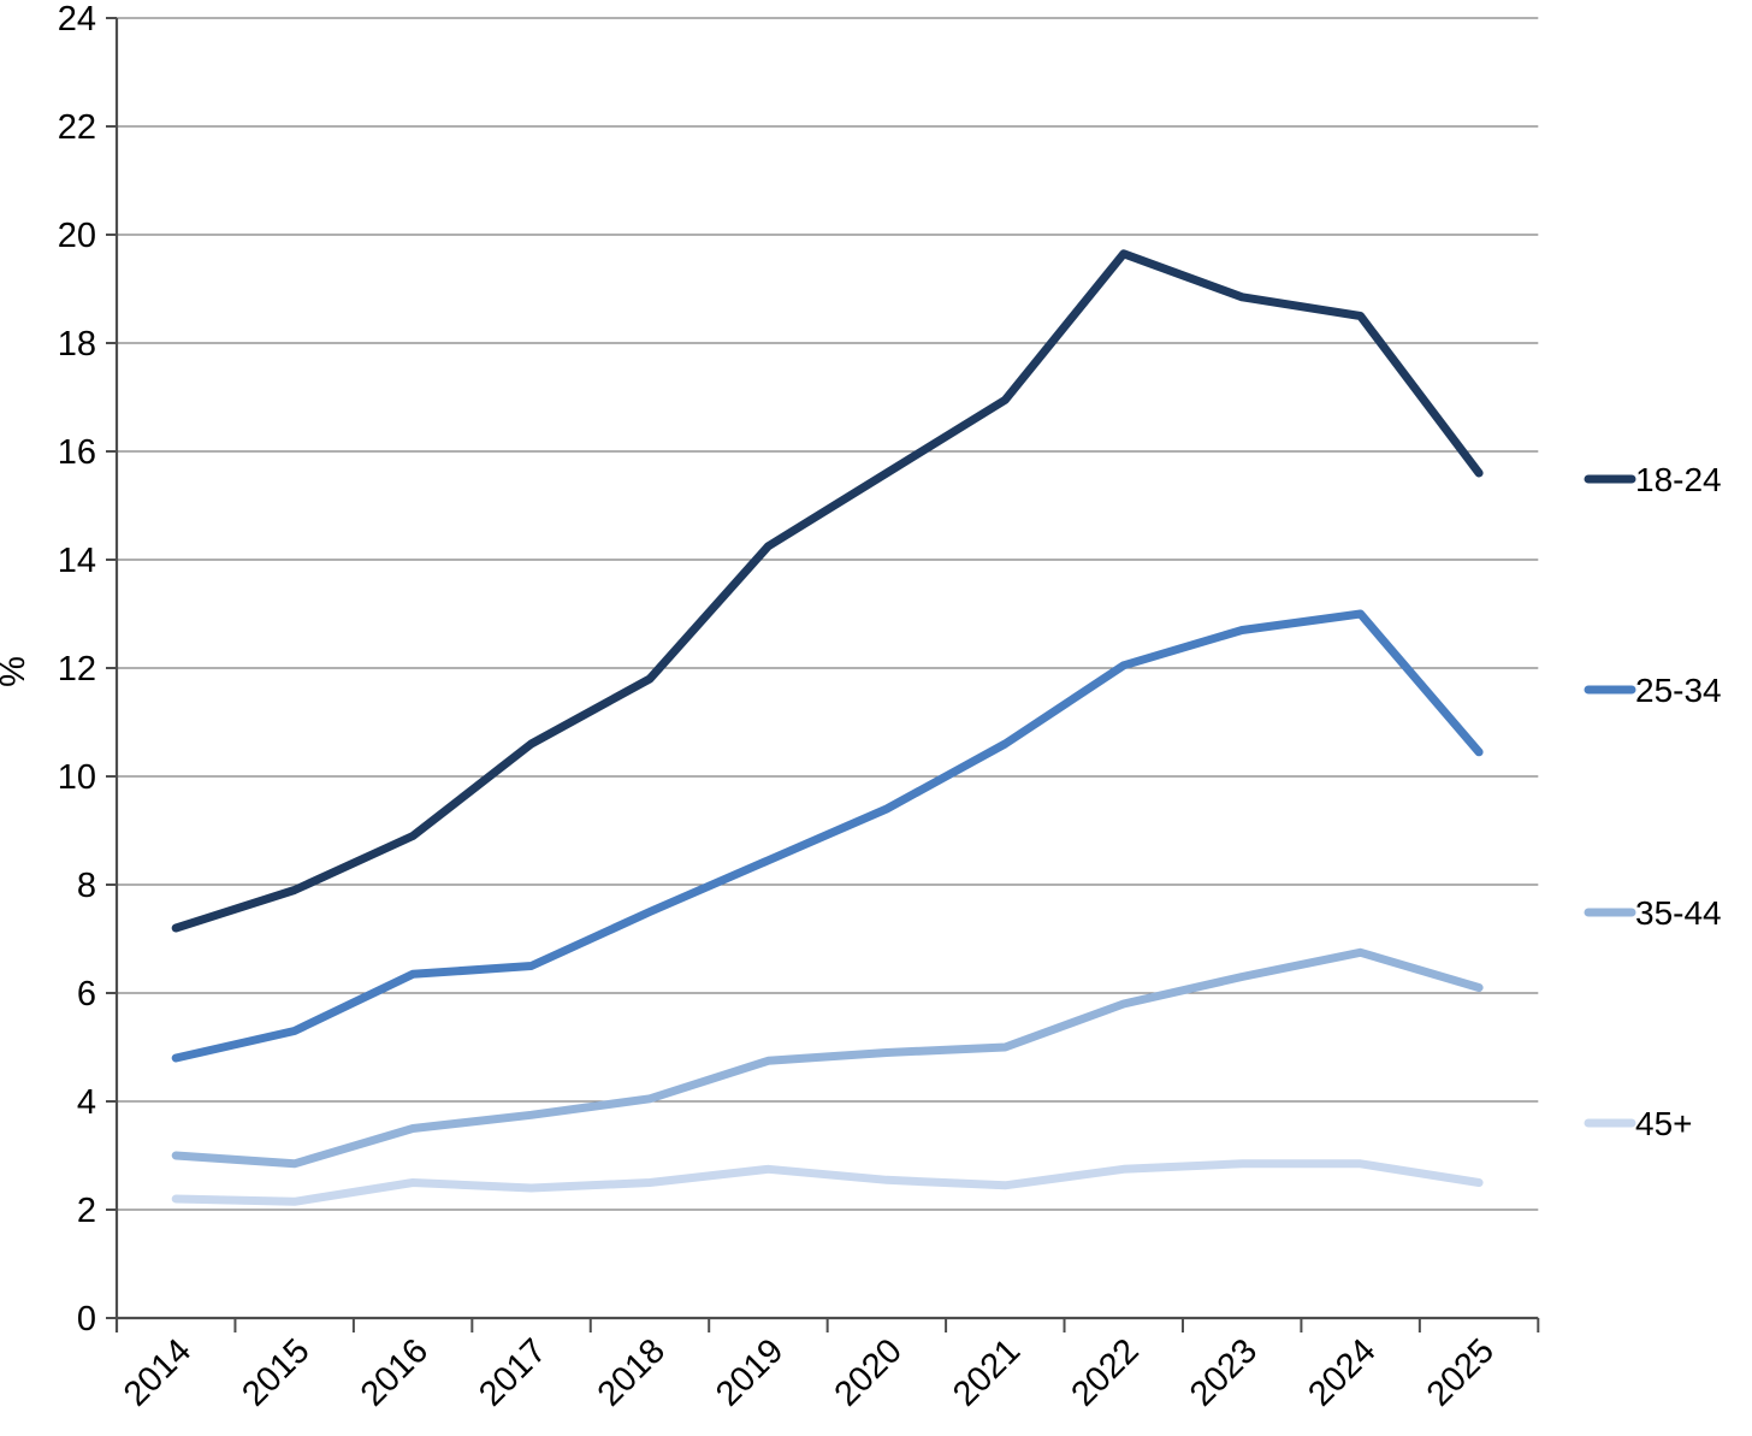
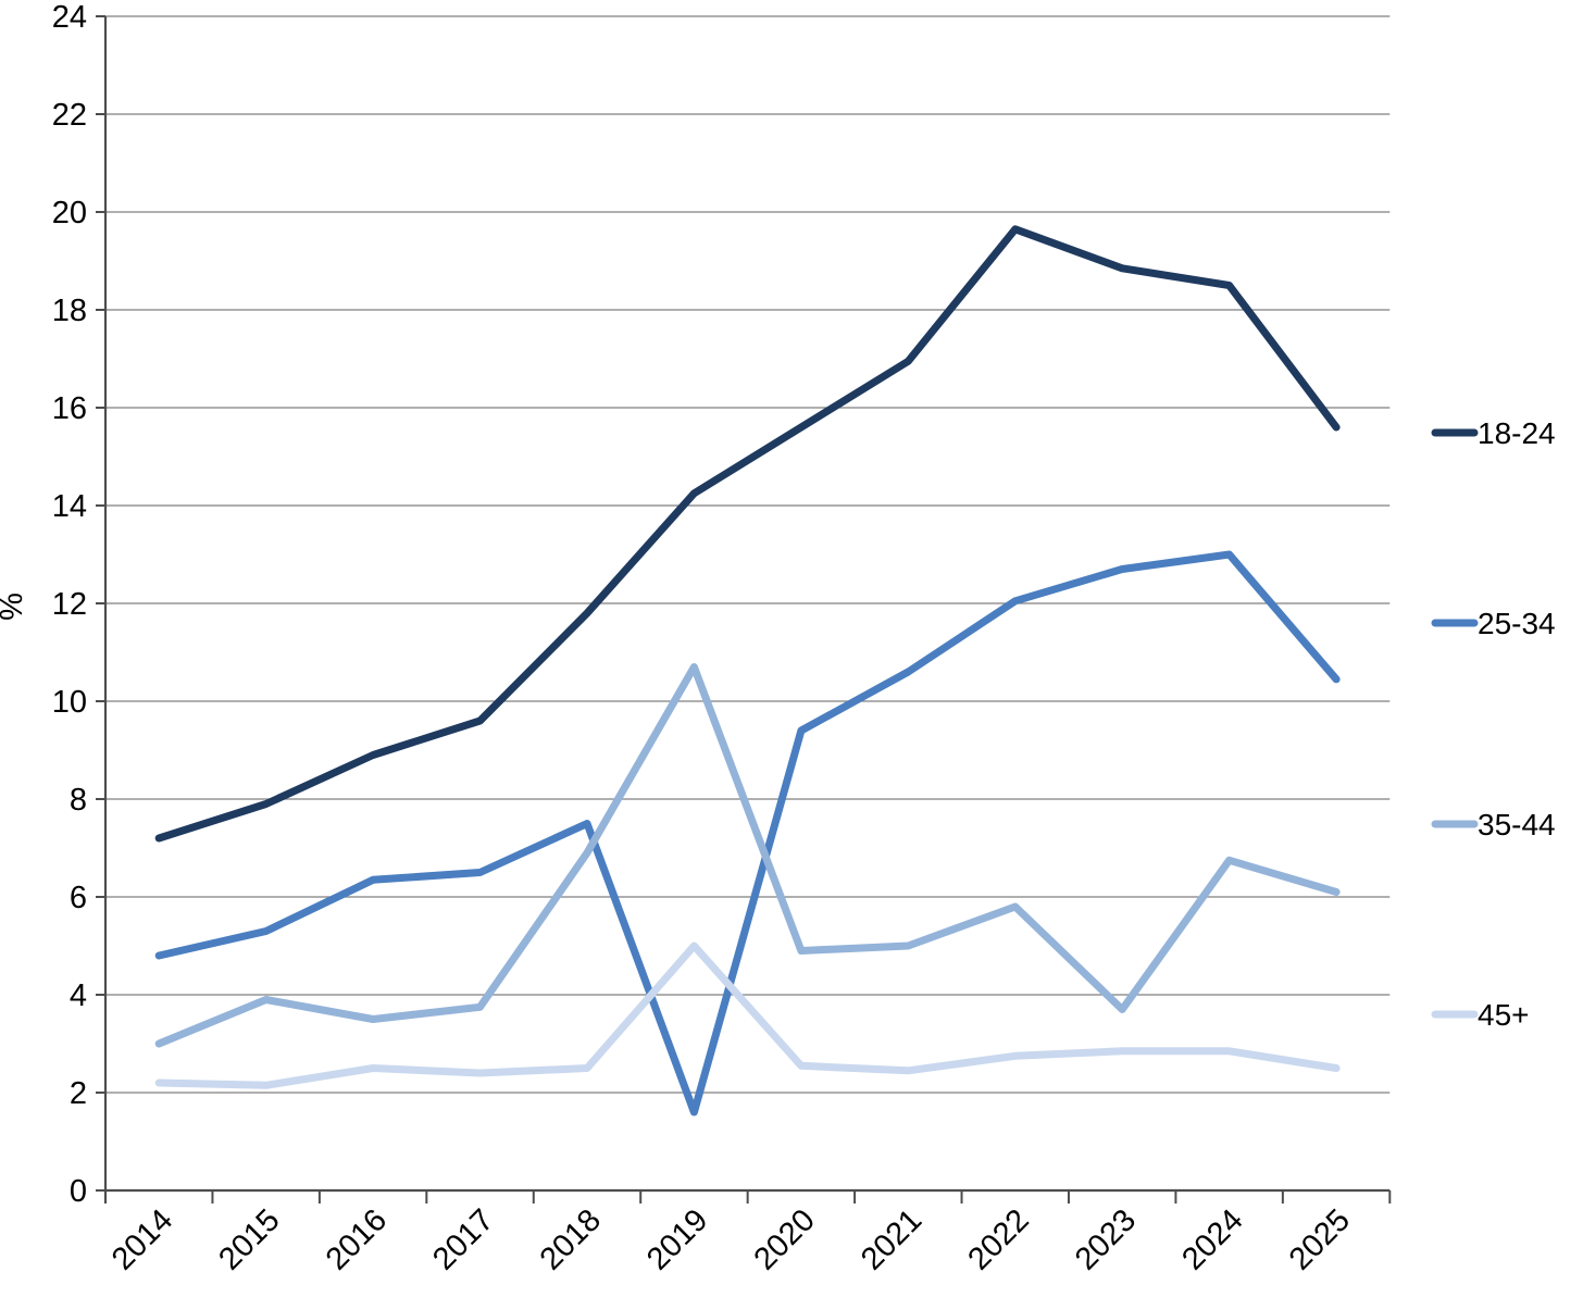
35-44/2015: 2.9 -> 3.9
18-24/2017: 10.6 -> 9.6
35-44/2018: 4.0 -> 6.9
25-34/2019: 8.4 -> 1.6
35-44/2019: 4.8 -> 10.7
45+/2019: 2.8 -> 5.0
35-44/2023: 6.3 -> 3.7
